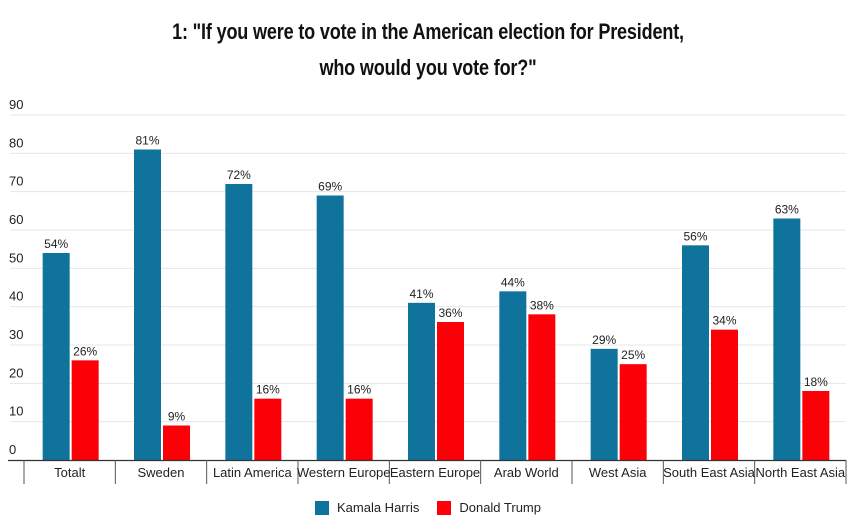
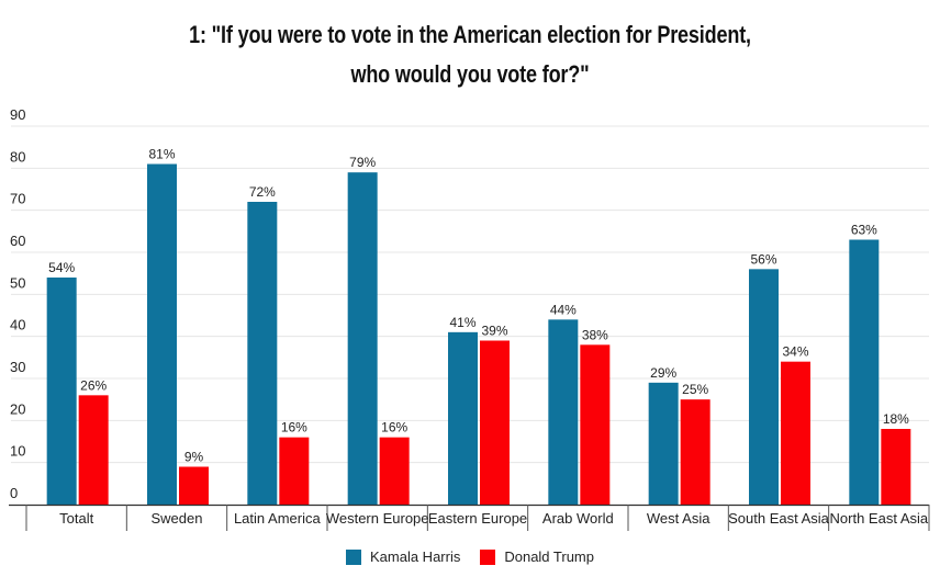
Kamala Harris/Western Europe: 69% -> 79%
Donald Trump/Eastern Europe: 36% -> 39%
